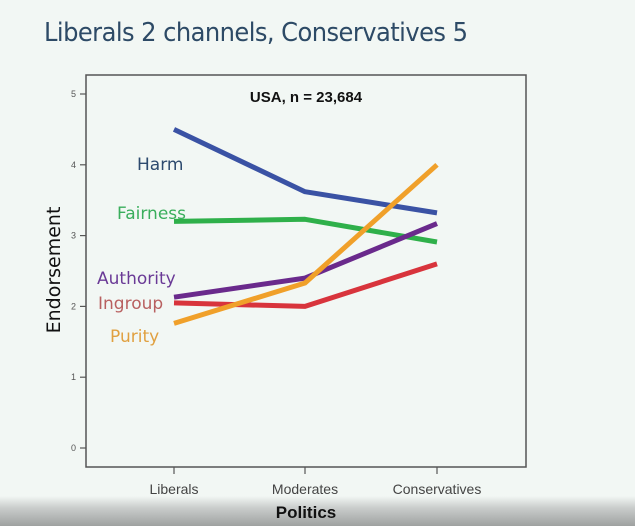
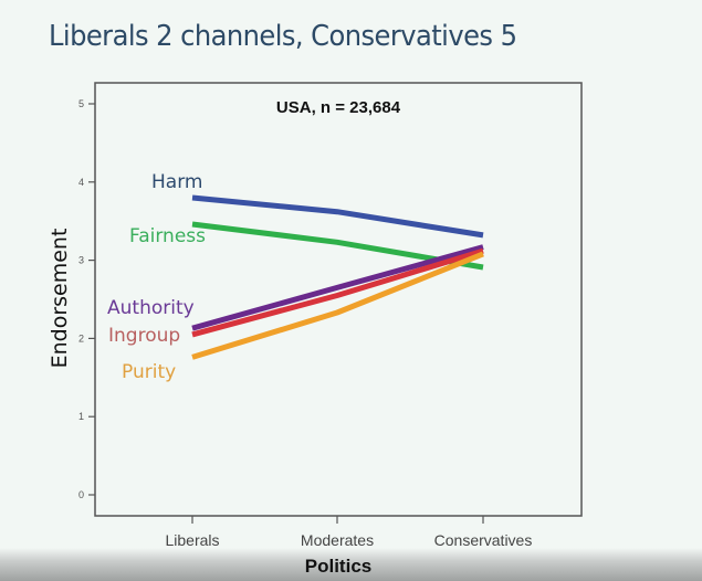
Harm/Liberals: 4.5 -> 3.8
Fairness/Liberals: 3.2 -> 3.5
Authority/Moderates: 2.4 -> 2.6
Ingroup/Moderates: 2.0 -> 2.5
Ingroup/Conservatives: 2.6 -> 3.1
Purity/Conservatives: 4.0 -> 3.1
